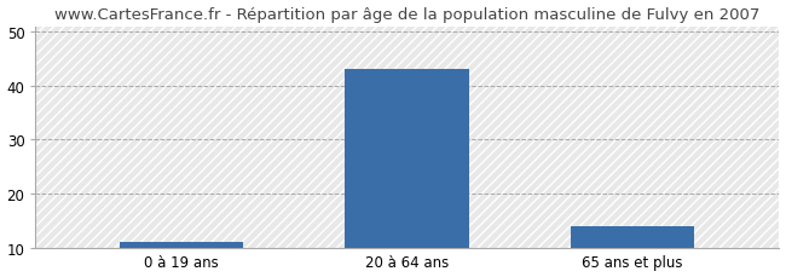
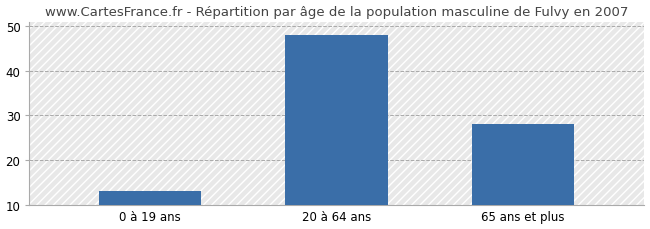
0 à 19 ans: 11 -> 13
20 à 64 ans: 43 -> 48
65 ans et plus: 14 -> 28
